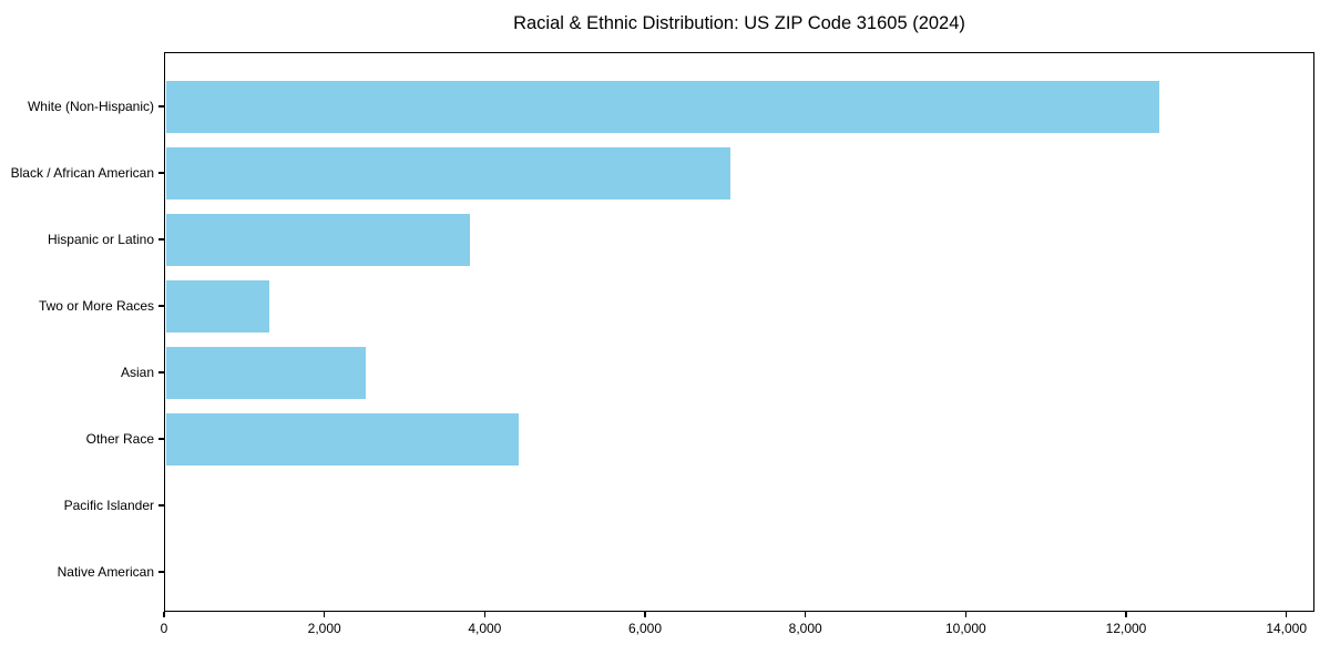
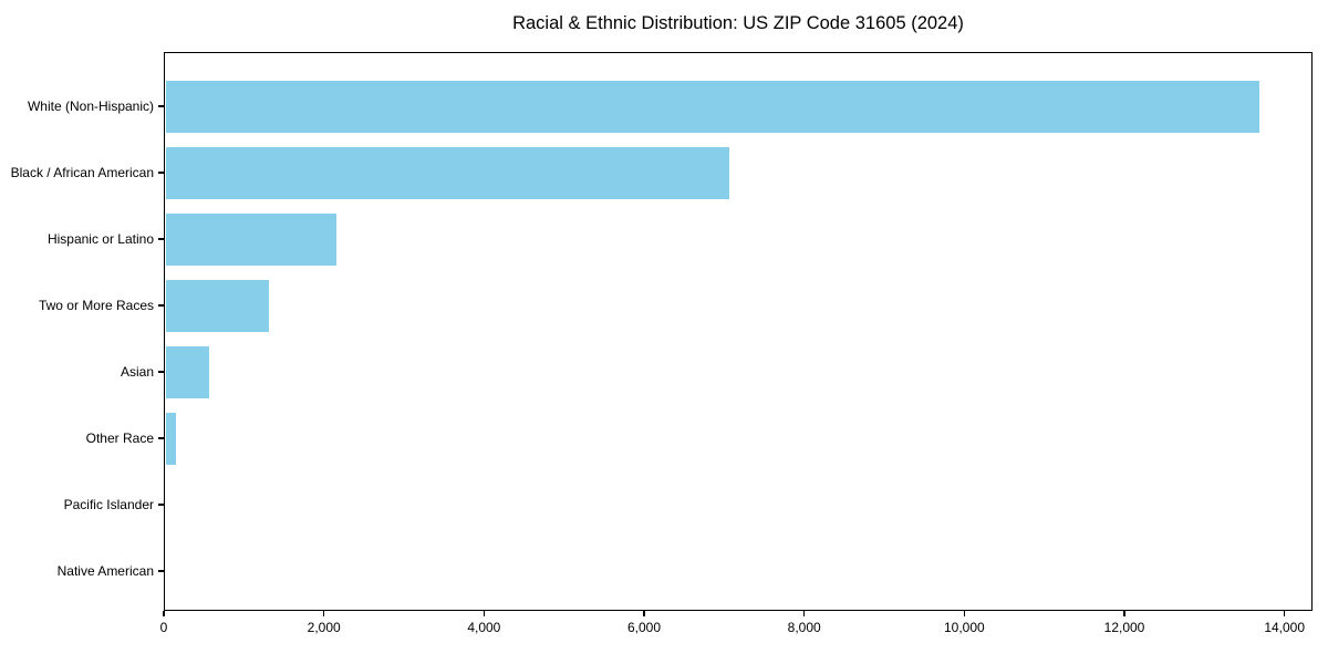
White (Non-Hispanic): 12400 -> 13700
Hispanic or Latino: 3800 -> 2100
Asian: 2500 -> 500
Other Race: 4400 -> 100
